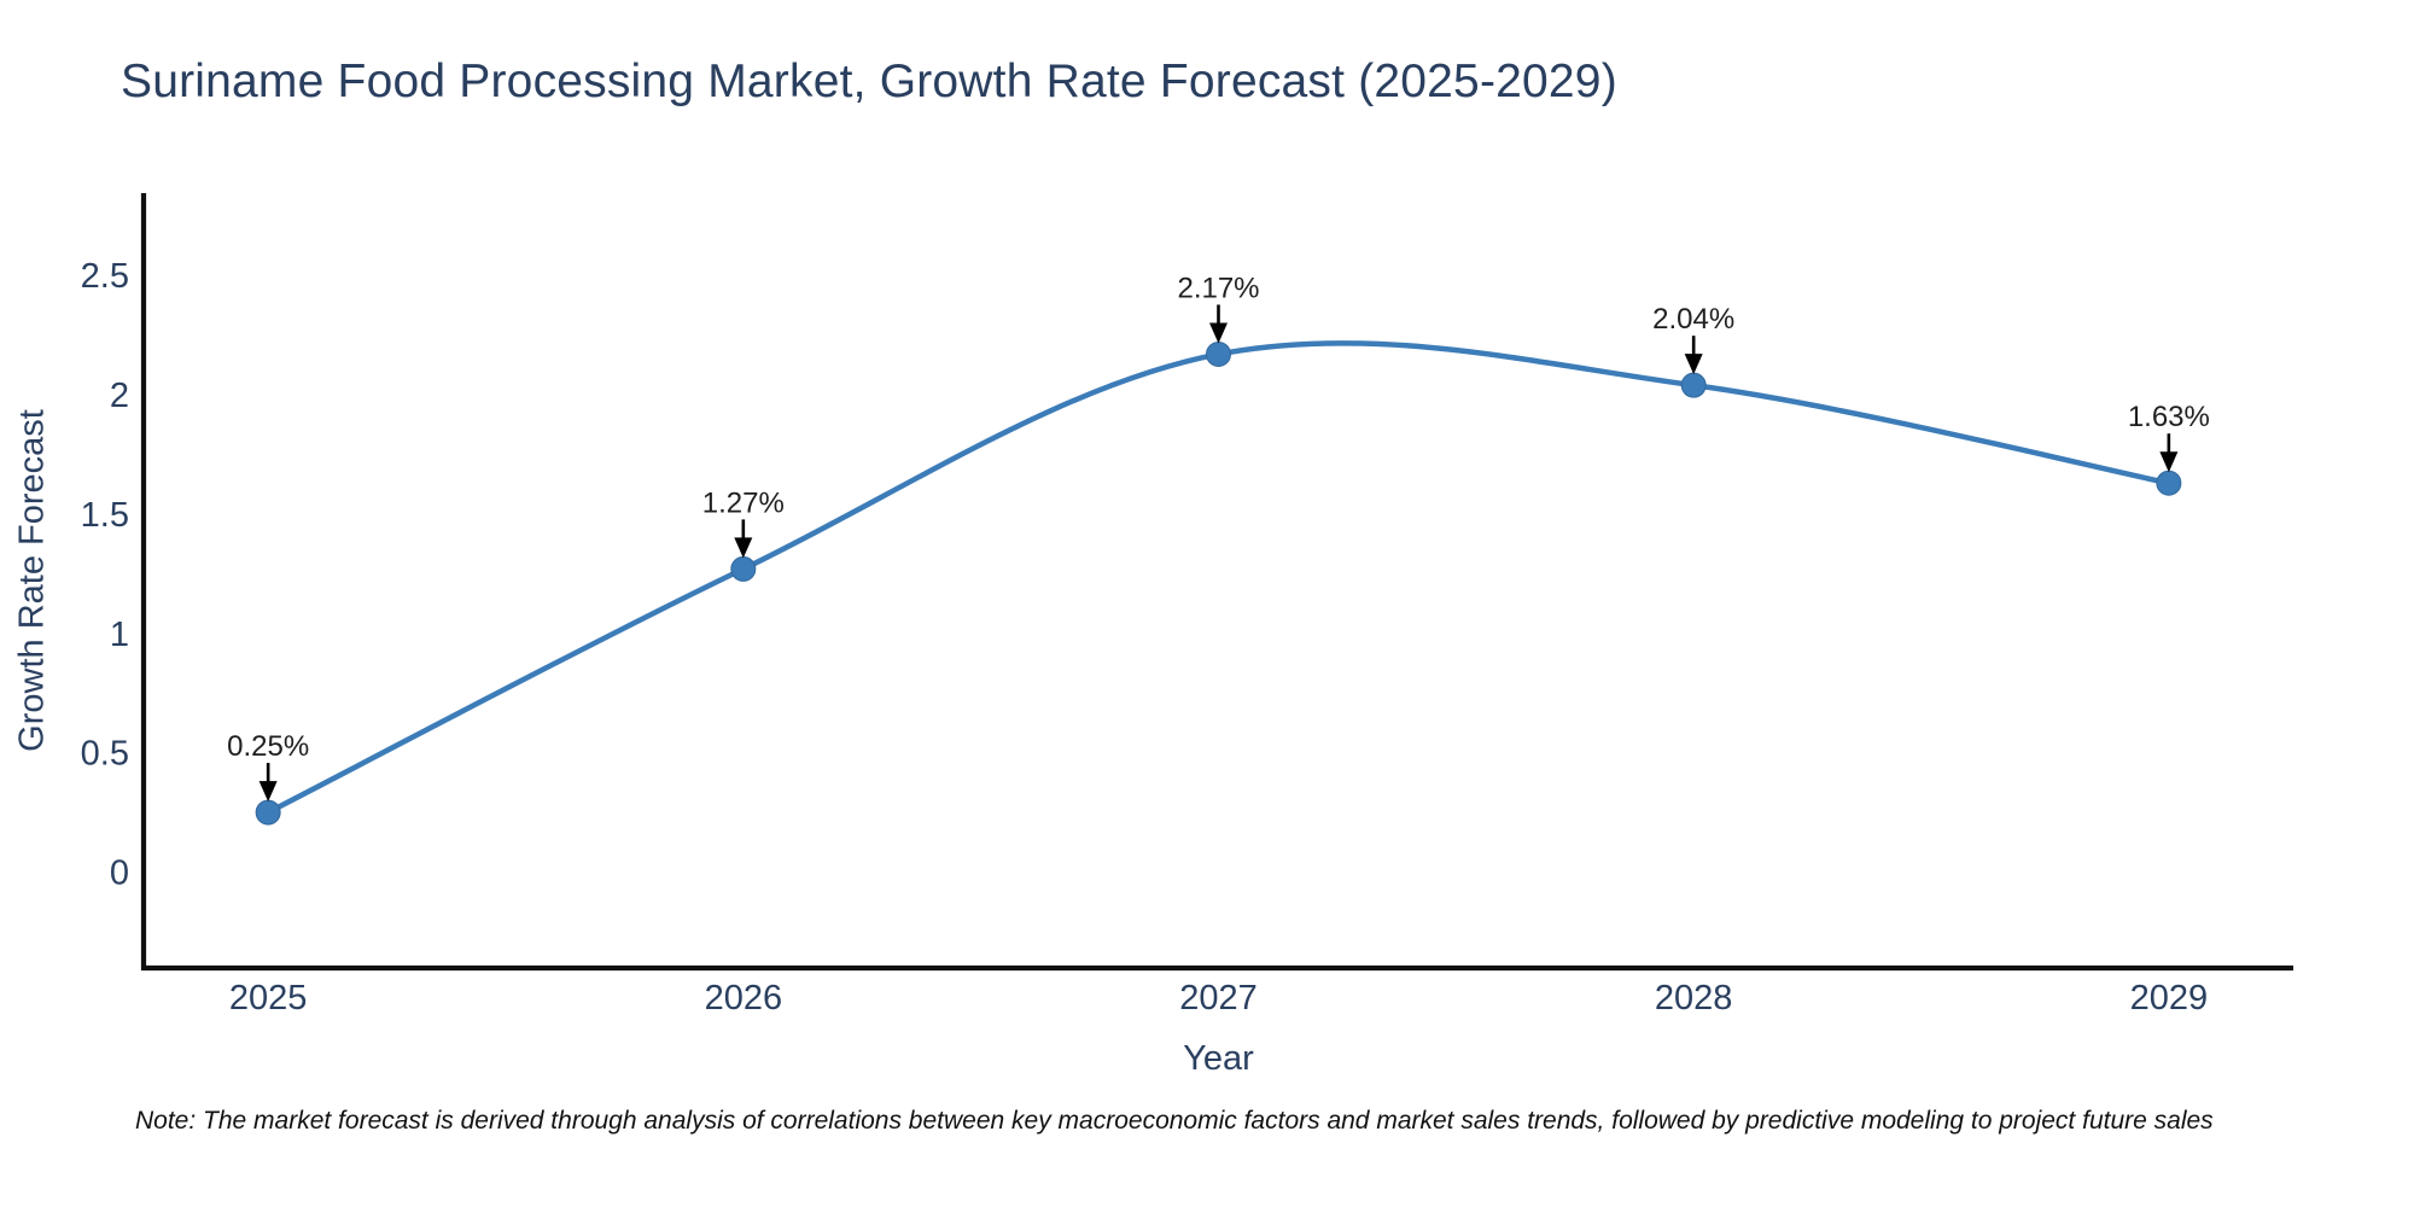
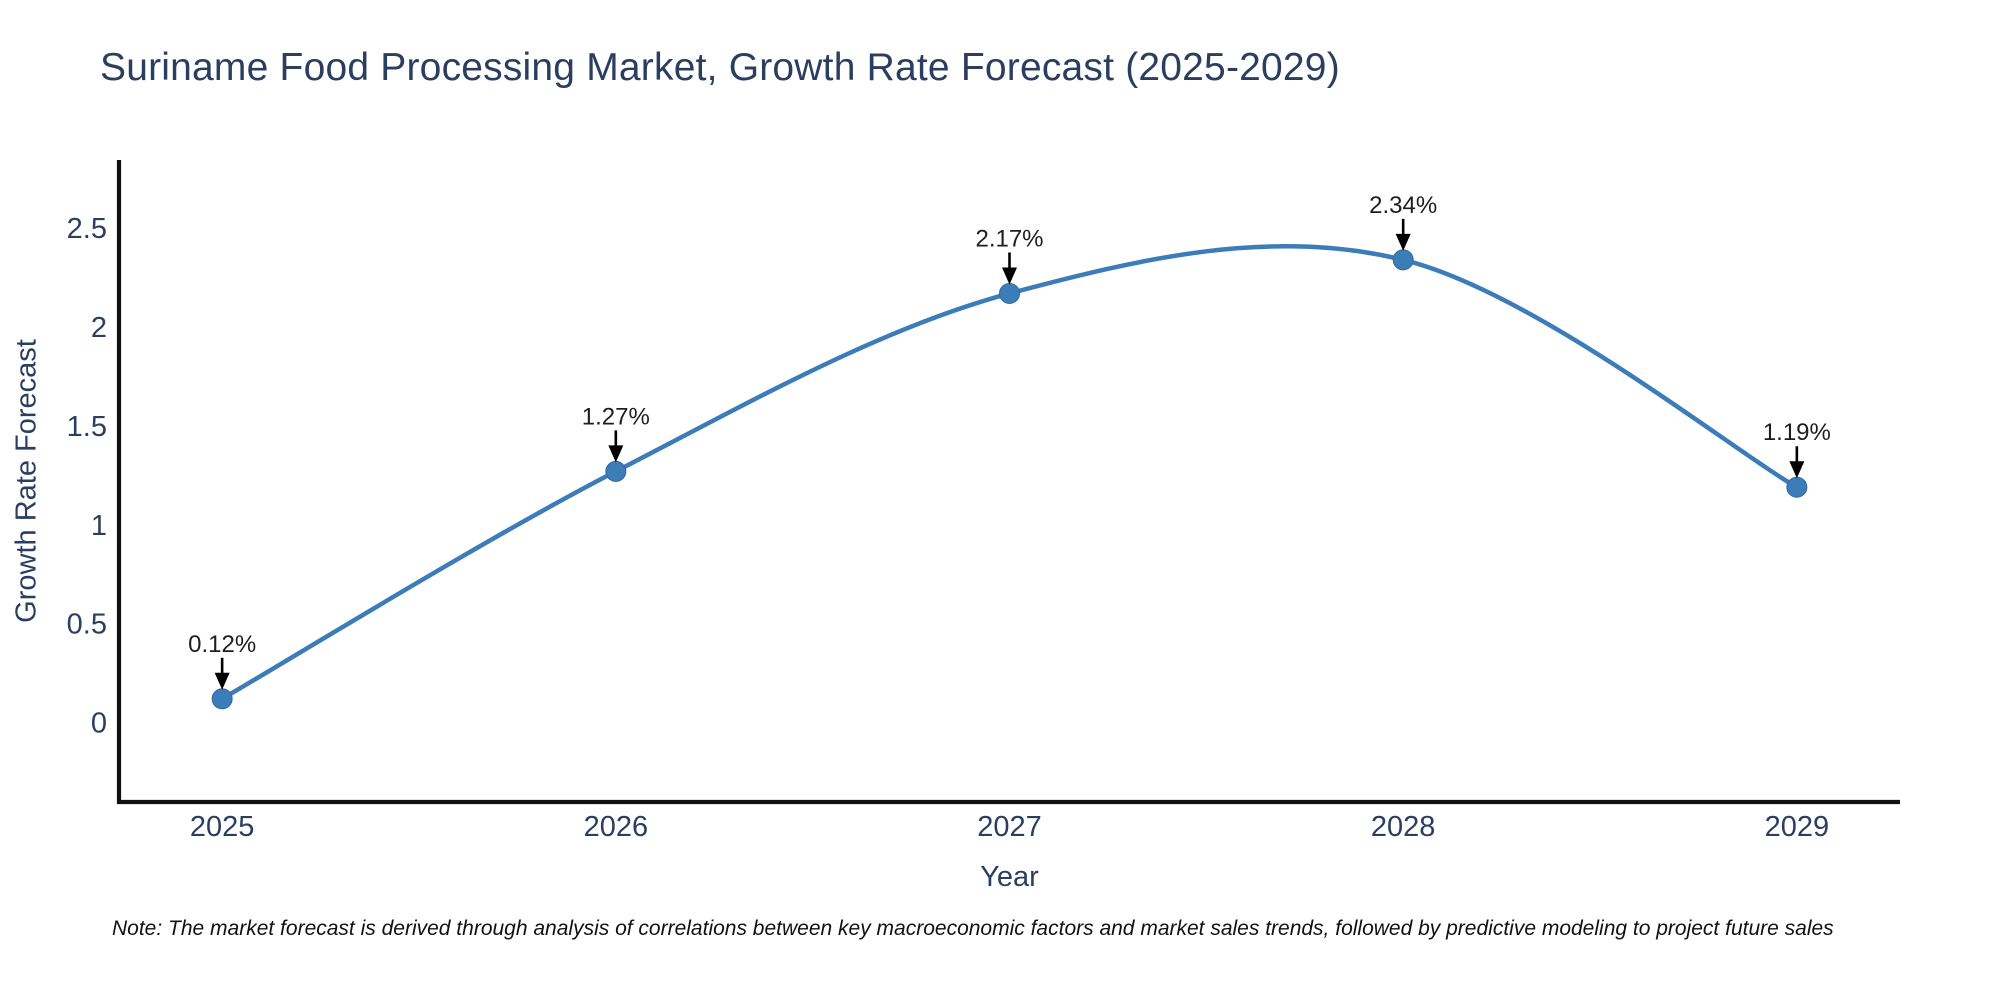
2025: 0.25% -> 0.12%
2028: 2.04% -> 2.34%
2029: 1.63% -> 1.19%
